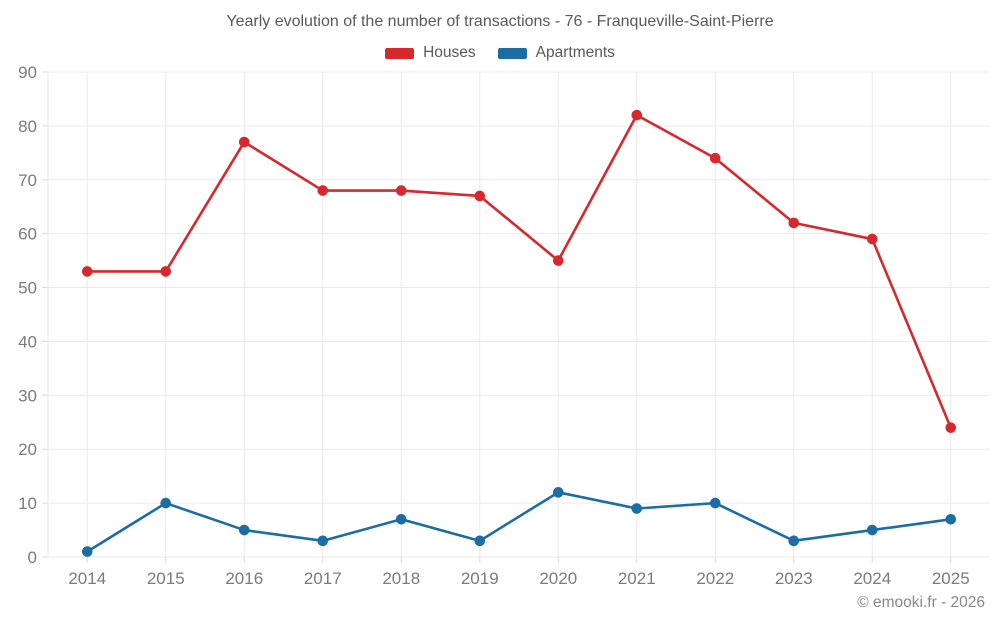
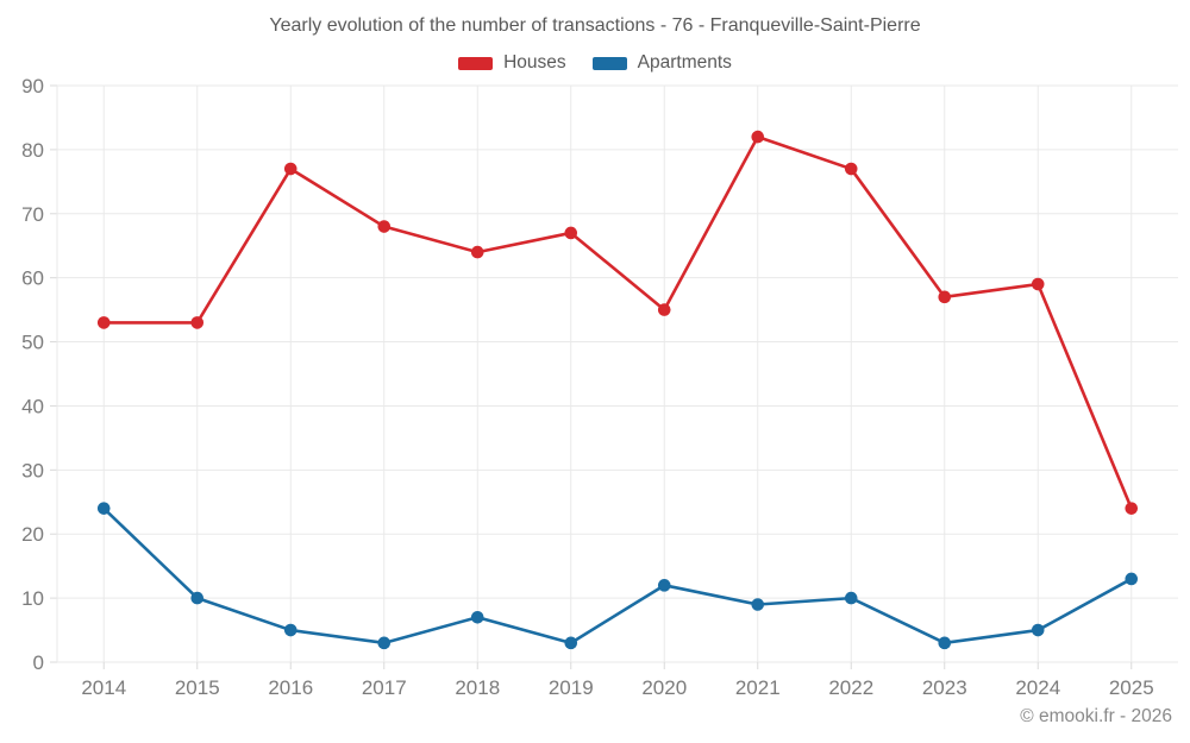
Apartments/2014: 1 -> 24
Houses/2018: 68 -> 64
Houses/2022: 74 -> 77
Houses/2023: 62 -> 57
Apartments/2025: 7 -> 13
